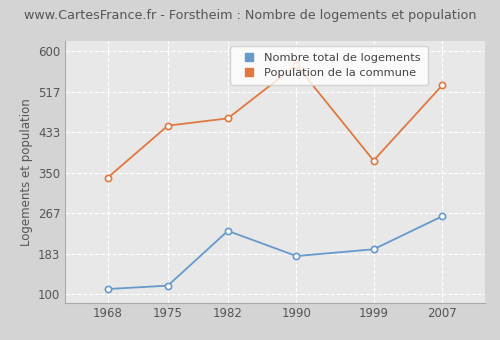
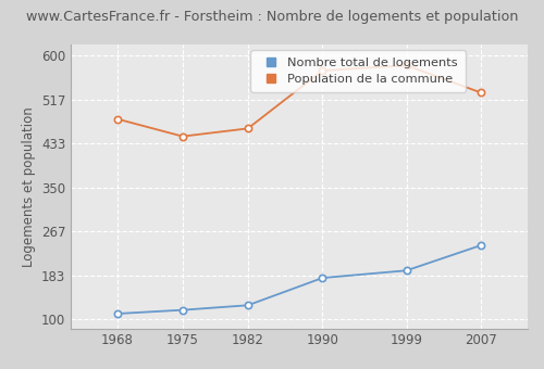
Population de la commune/1968: 340 -> 480
Nombre total de logements/1982: 230 -> 126
Population de la commune/1999: 375 -> 582
Nombre total de logements/2007: 260 -> 240
